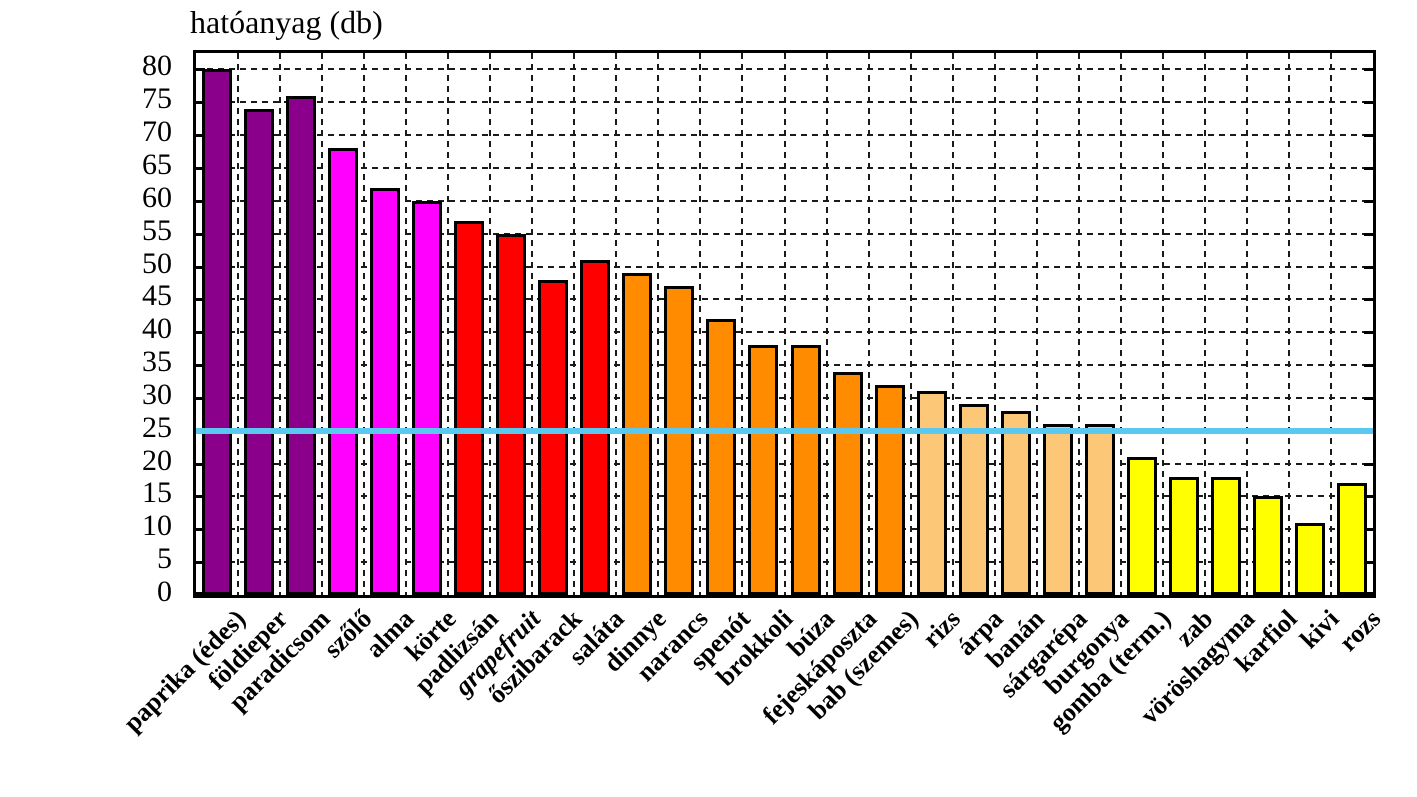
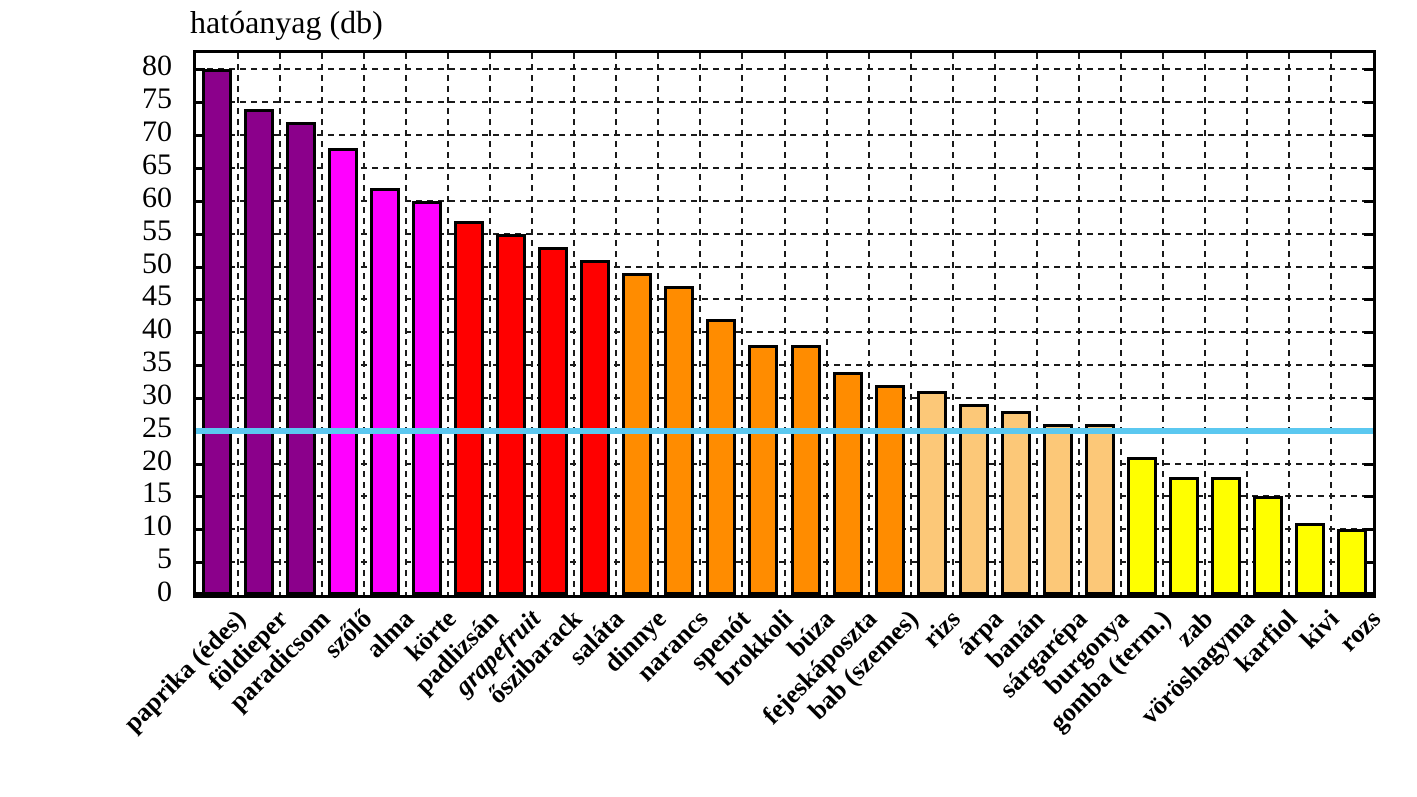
paradicsom: 76 -> 72
őszibarack: 48 -> 53
rozs: 17 -> 10
